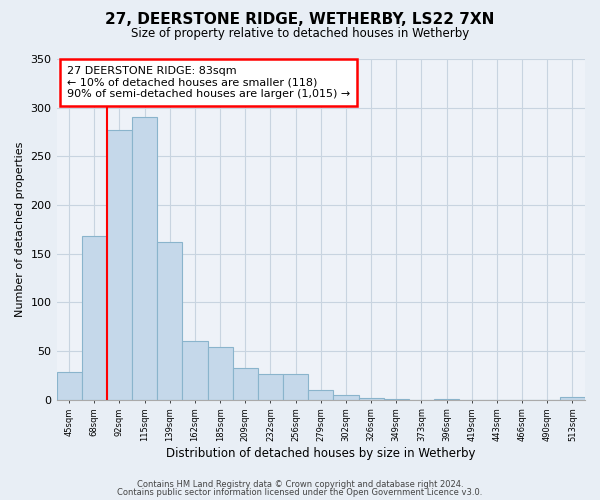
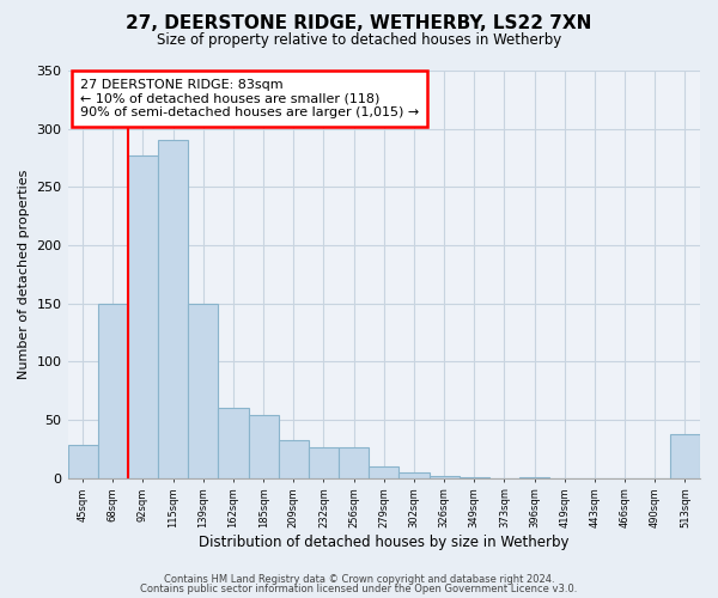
68sqm: 168 -> 150
139sqm: 162 -> 150
513sqm: 3 -> 38
